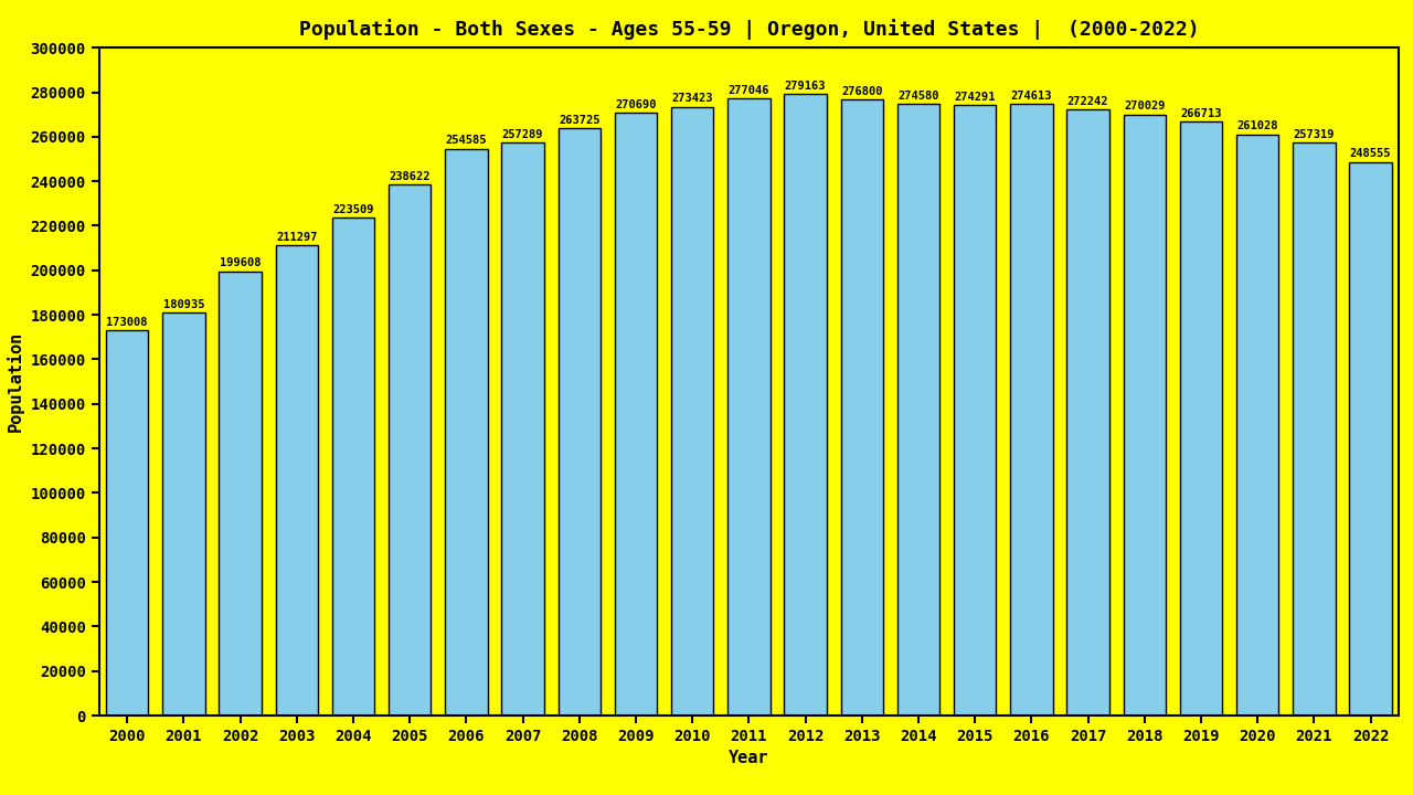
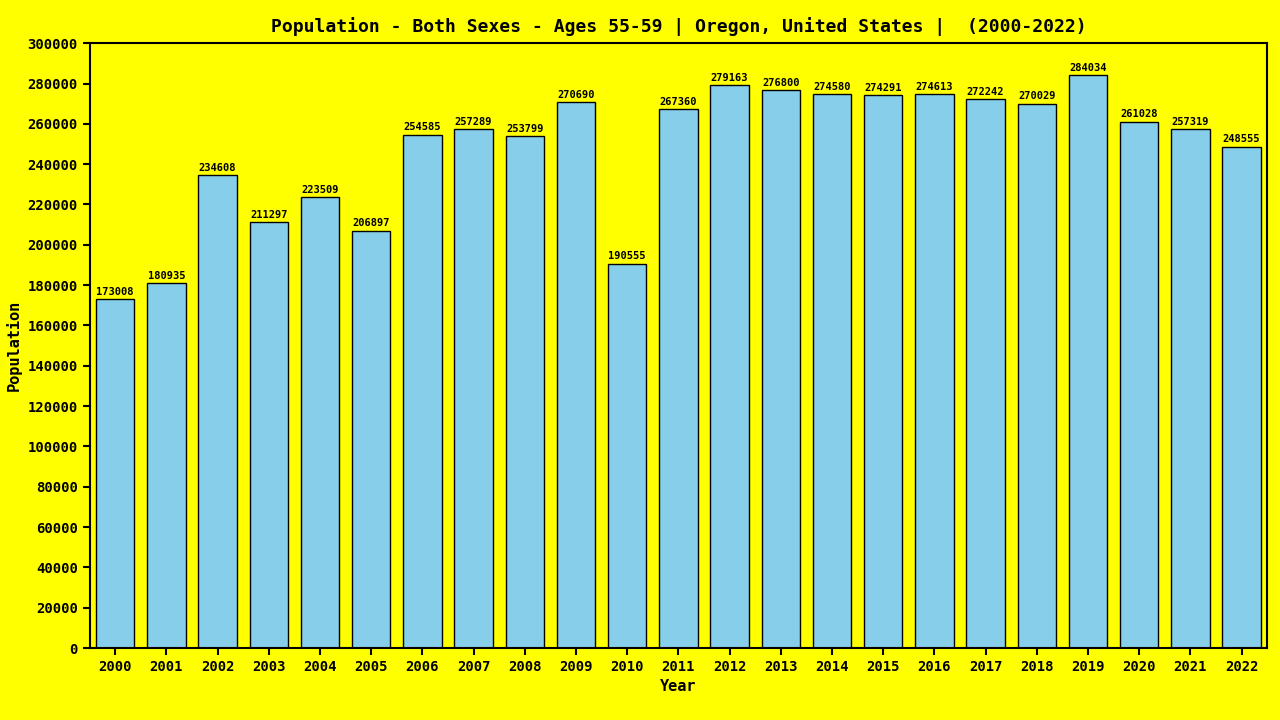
2002: 199608 -> 234608
2005: 238622 -> 206897
2008: 263725 -> 253799
2010: 273423 -> 190555
2011: 277046 -> 267360
2019: 266713 -> 284034
